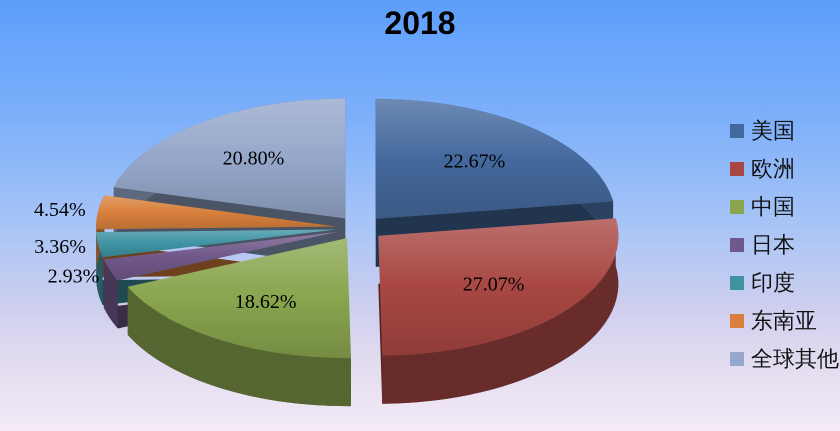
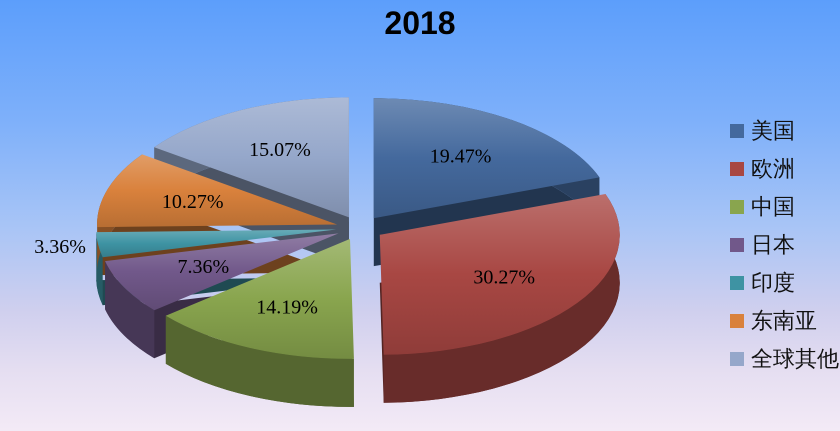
美国: 22.67% -> 19.47%
欧洲: 27.07% -> 30.27%
中国: 18.62% -> 14.19%
日本: 2.93% -> 7.36%
东南亚: 4.54% -> 10.27%
全球其他: 20.80% -> 15.07%
